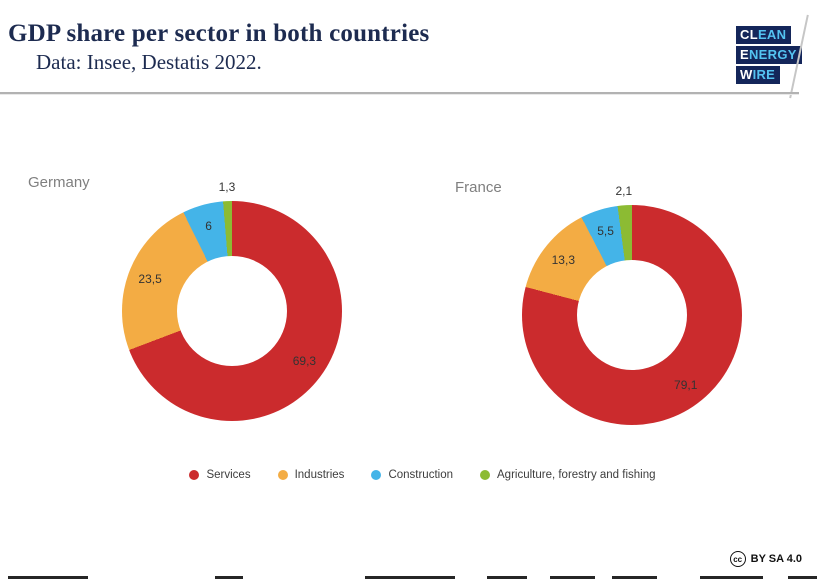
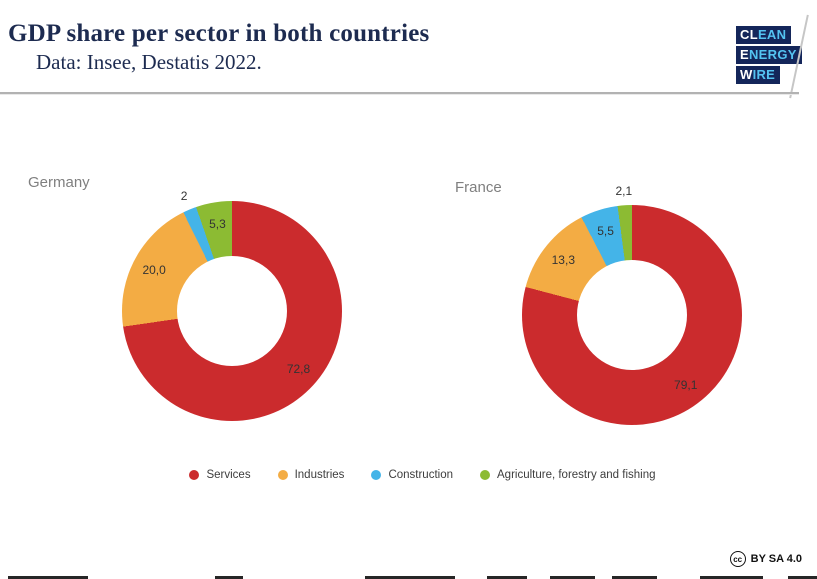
Germany/Services: 69,3 -> 72,8
Germany/Industries: 23,5 -> 20,0
Germany/Construction: 6 -> 2
Germany/Agriculture, forestry and fishing: 1,3 -> 5,3
